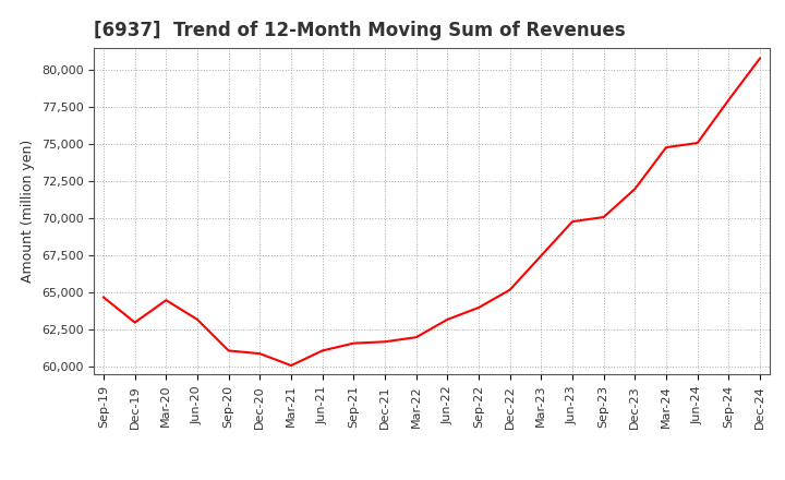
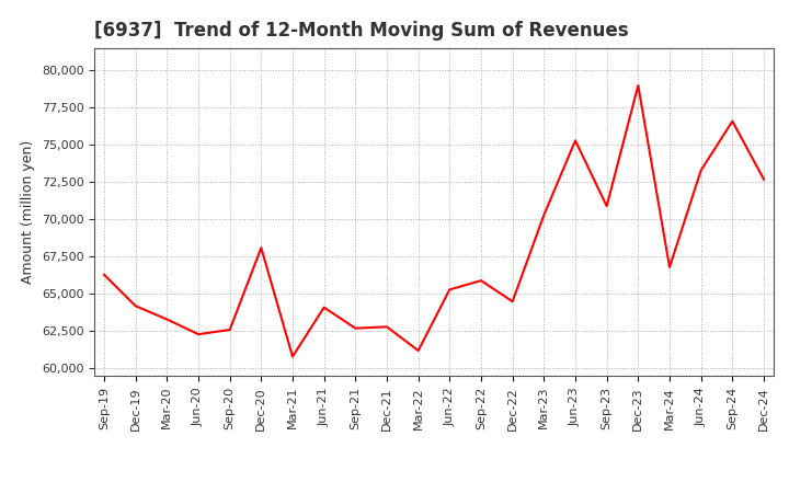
Sep-19: 64,700 -> 66,300
Dec-19: 63,000 -> 64,200
Mar-20: 64,500 -> 63,300
Jun-20: 63,200 -> 62,300
Sep-20: 61,100 -> 62,600
Dec-20: 60,900 -> 68,100
Mar-21: 60,100 -> 60,800
Jun-21: 61,100 -> 64,100
Sep-21: 61,600 -> 62,700
Dec-21: 61,700 -> 62,800
Mar-22: 62,000 -> 61,200
Jun-22: 63,200 -> 65,300
Sep-22: 64,000 -> 65,900
Dec-22: 65,200 -> 64,500
Mar-23: 67,500 -> 70,300
Jun-23: 69,800 -> 75,300
Sep-23: 70,100 -> 70,900
Dec-23: 72,000 -> 79,000
Mar-24: 74,800 -> 66,800
Jun-24: 75,100 -> 73,300
Sep-24: 78,000 -> 76,600
Dec-24: 80,800 -> 72,700
